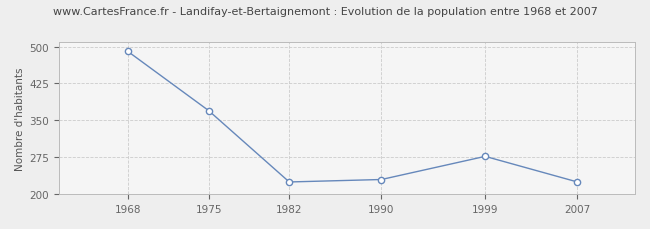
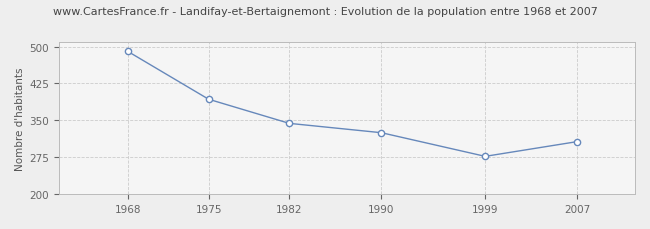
1975: 370 -> 393
1982: 225 -> 344
1990: 230 -> 325
2007: 225 -> 307
